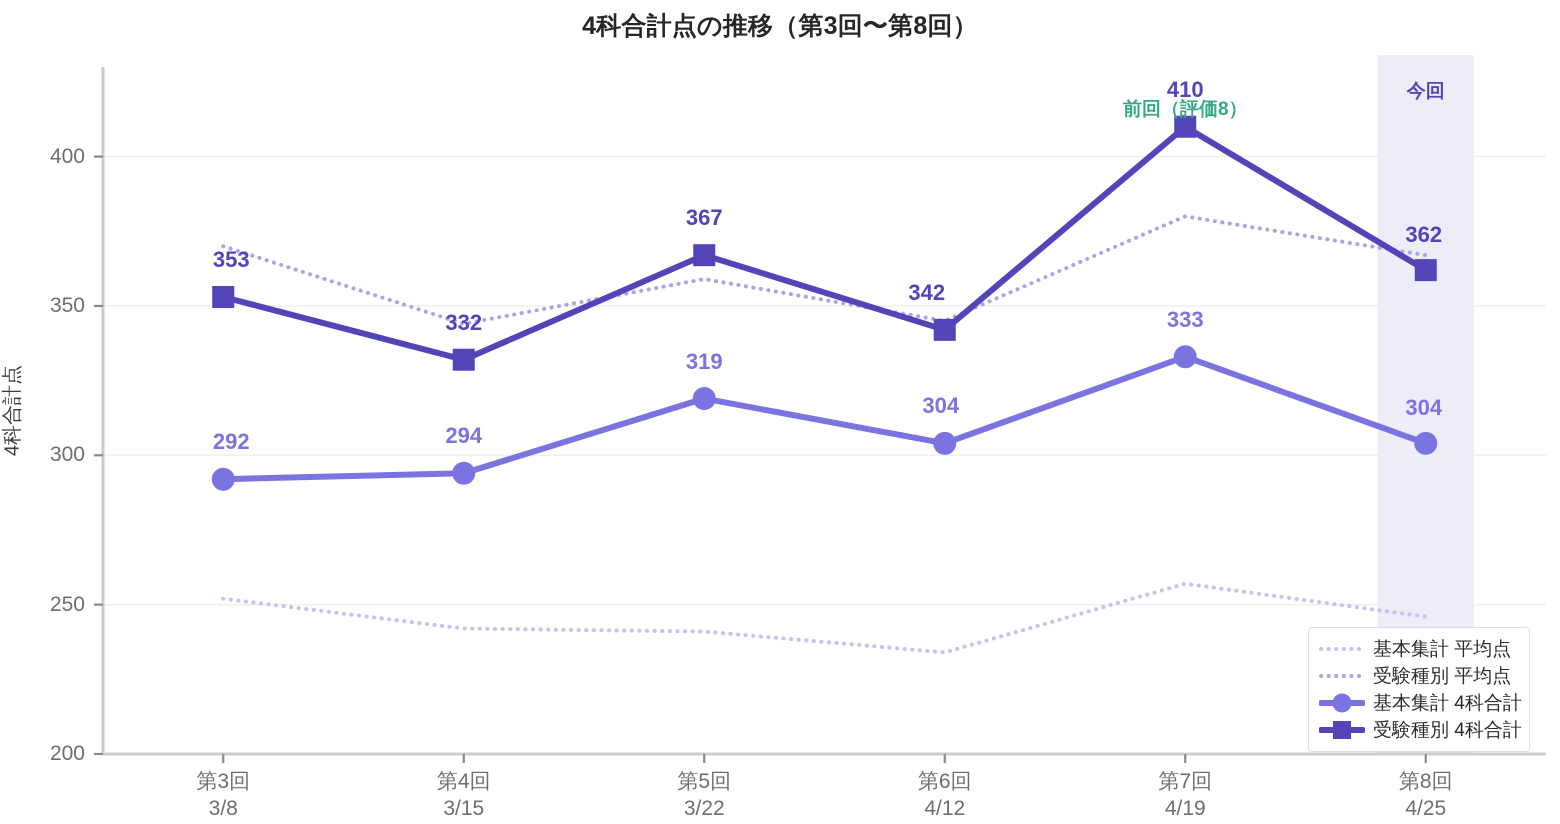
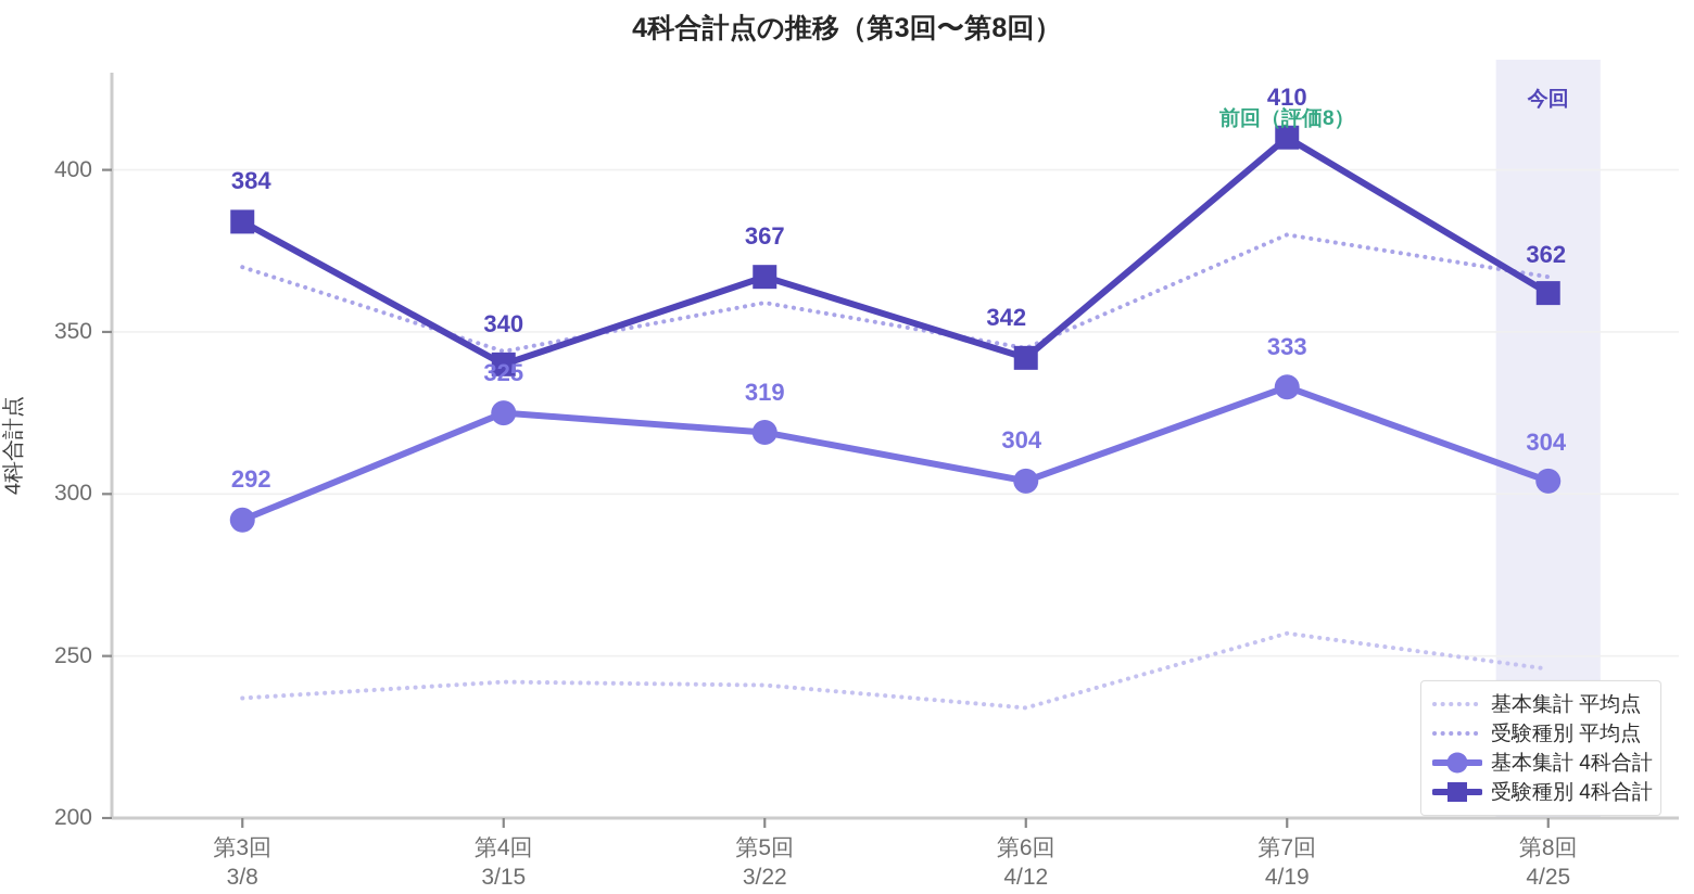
基本集計 平均点/第3回: 252 -> 237
受験種別 4科合計/第3回: 353 -> 384
基本集計 4科合計/第4回: 294 -> 325
受験種別 4科合計/第4回: 332 -> 340
